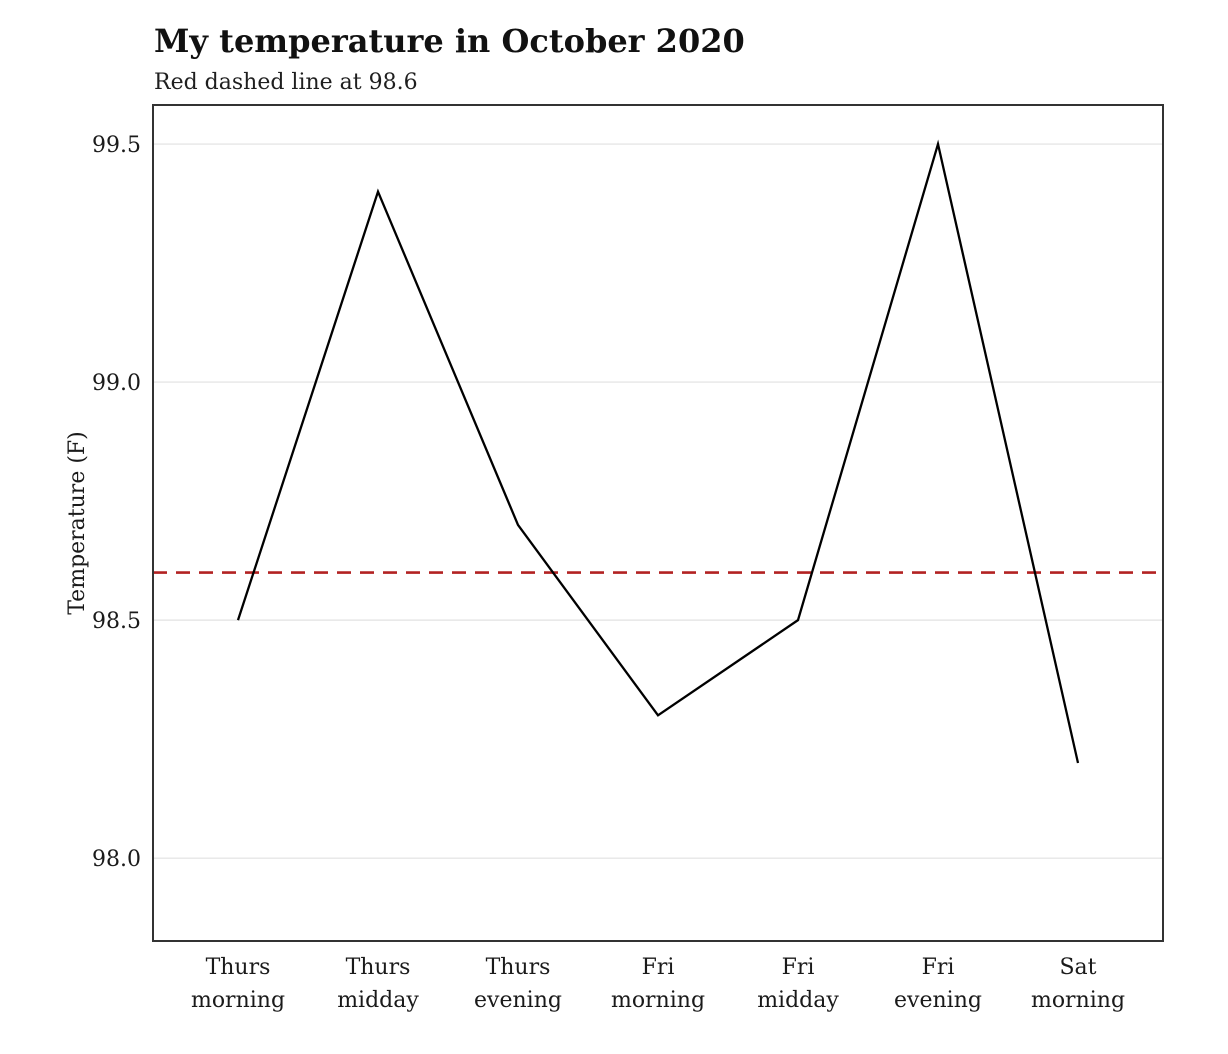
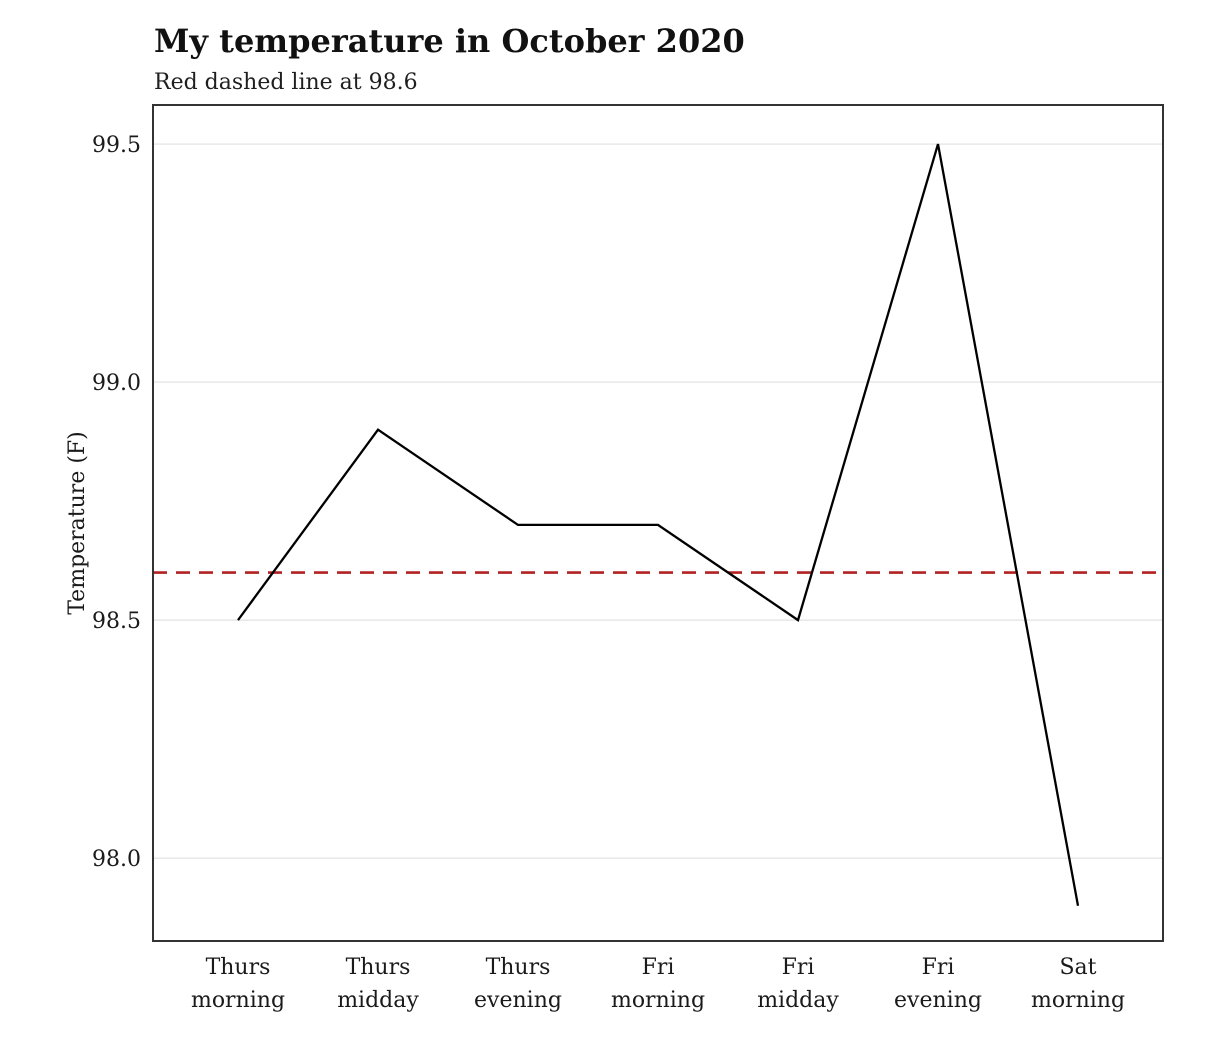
Thurs midday: 99.4 -> 98.9
Fri morning: 98.3 -> 98.7
Sat morning: 98.2 -> 97.9
